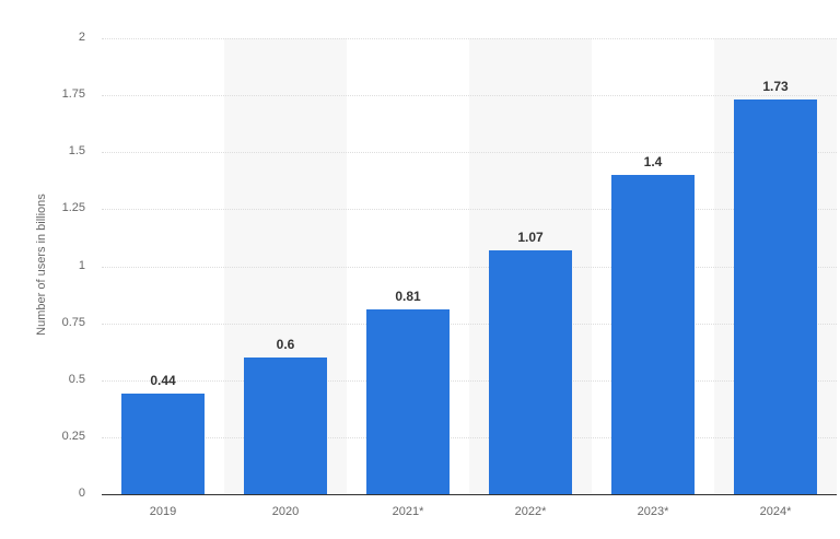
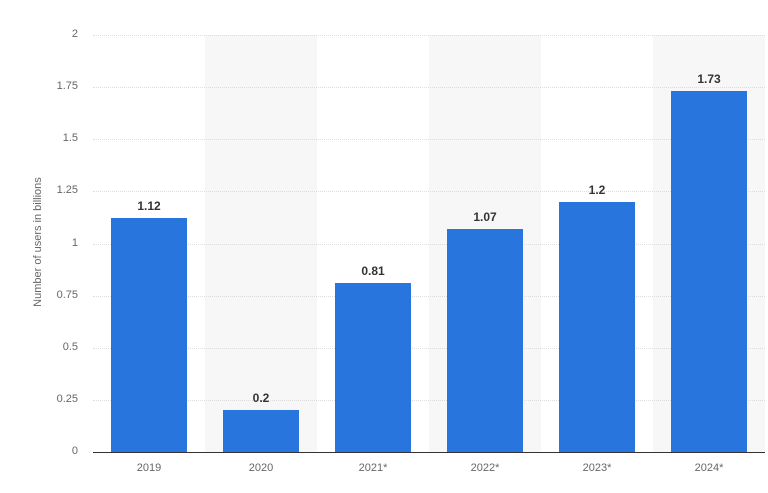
2019: 0.44 -> 1.12
2020: 0.6 -> 0.2
2023*: 1.4 -> 1.2
